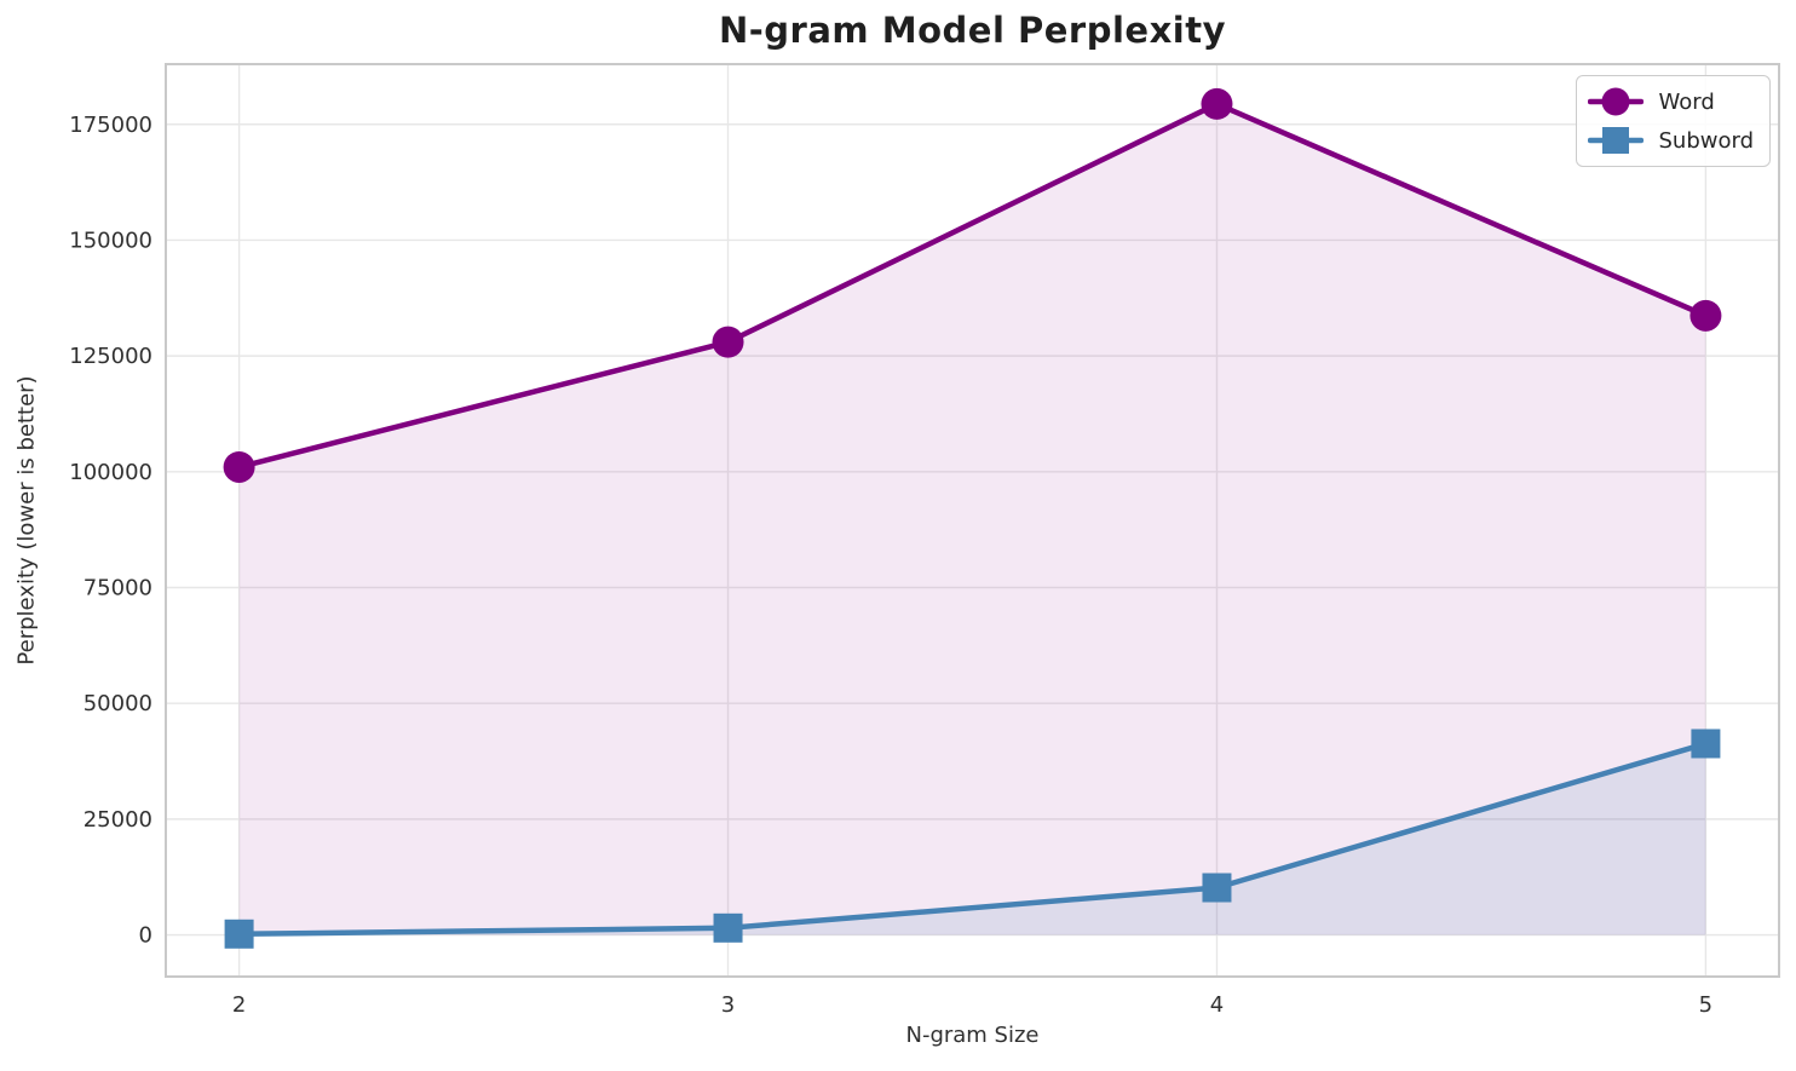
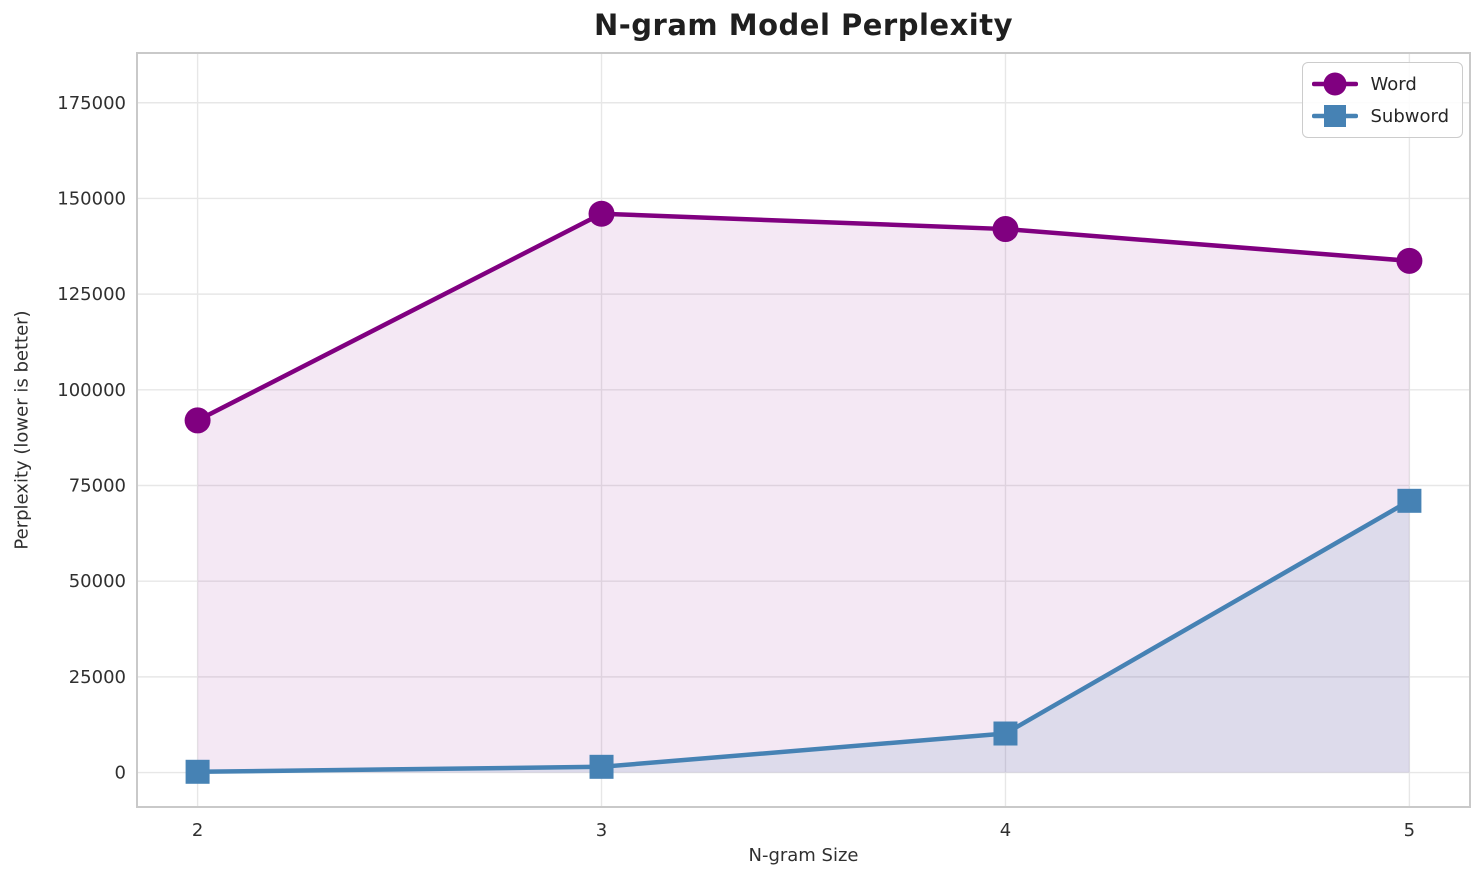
Word/2: 101000 -> 92000
Word/3: 128000 -> 146000
Word/4: 179000 -> 142000
Subword/5: 41000 -> 71000
